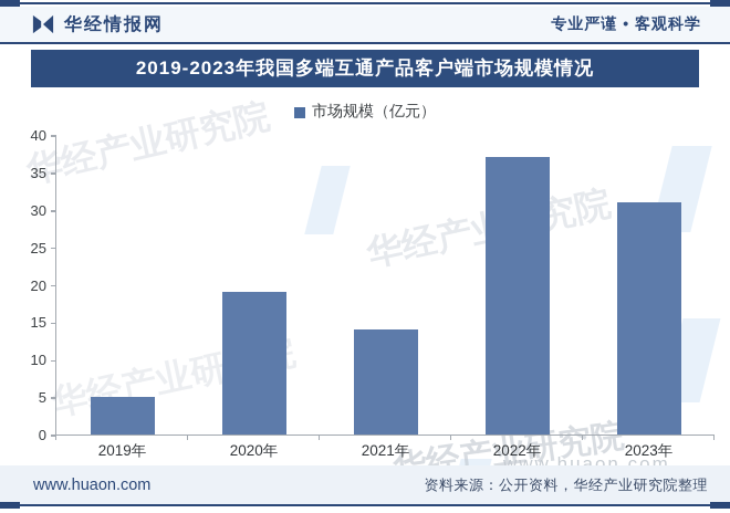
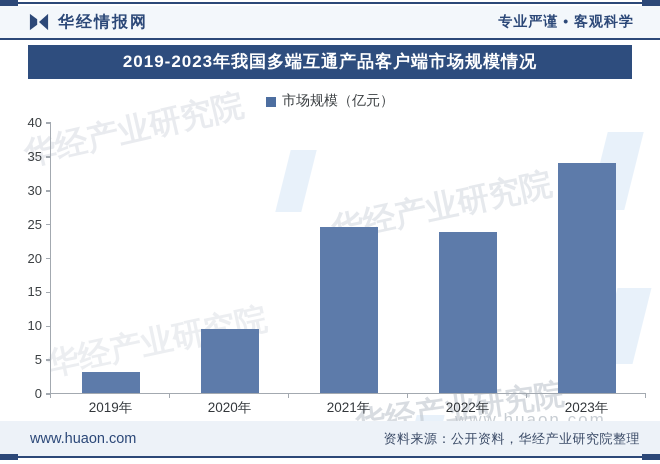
2019年: 5 -> 3
2020年: 19 -> 10
2021年: 14 -> 24
2022年: 37 -> 24
2023年: 31 -> 34
